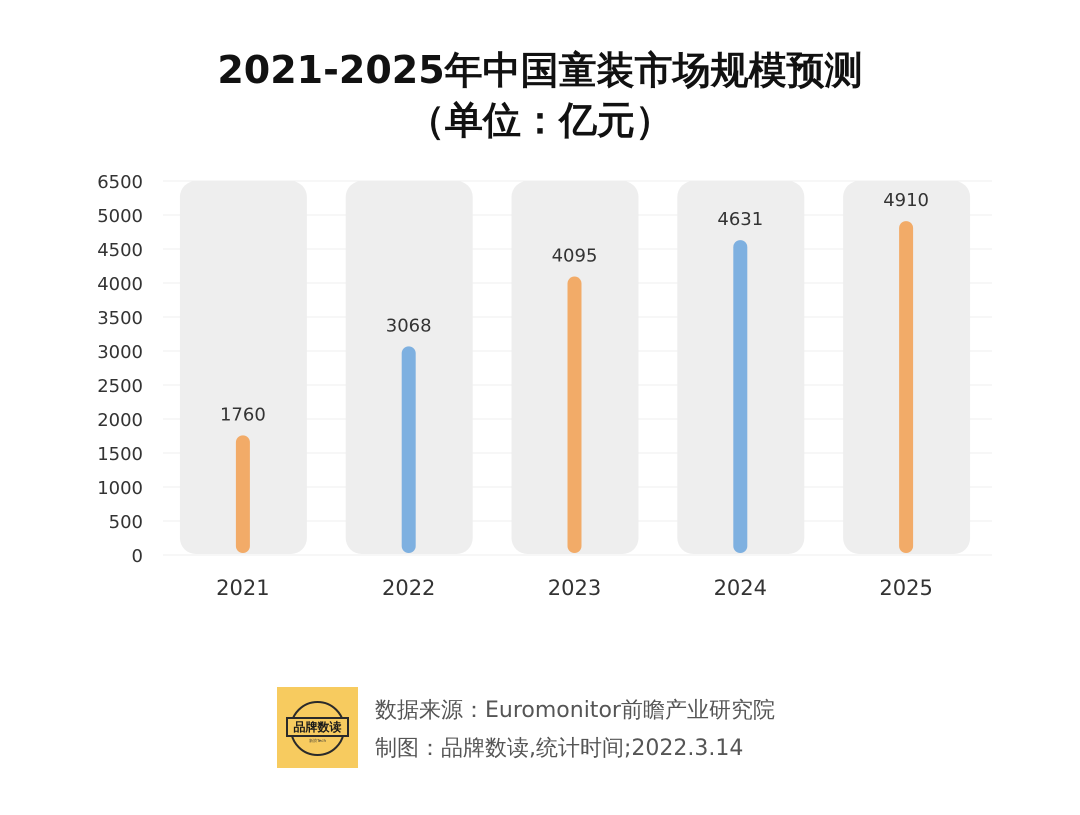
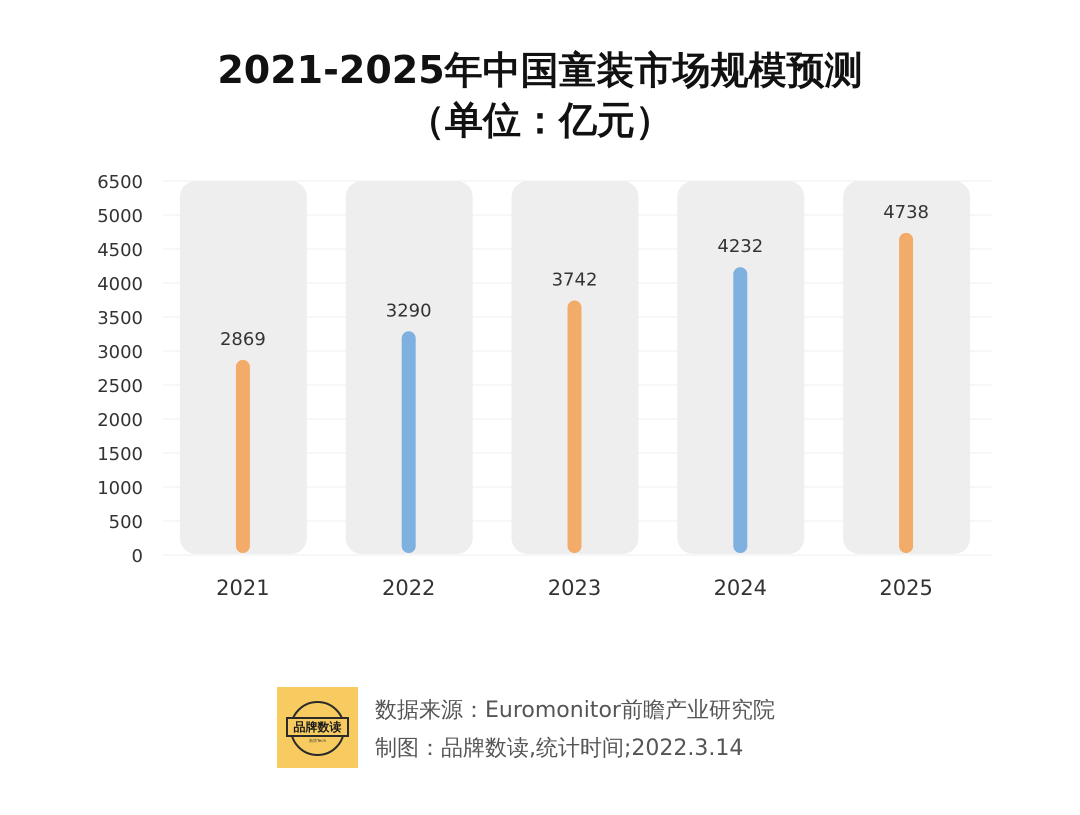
2021: 1760 -> 2869
2022: 3068 -> 3290
2023: 4095 -> 3742
2024: 4631 -> 4232
2025: 4910 -> 4738
